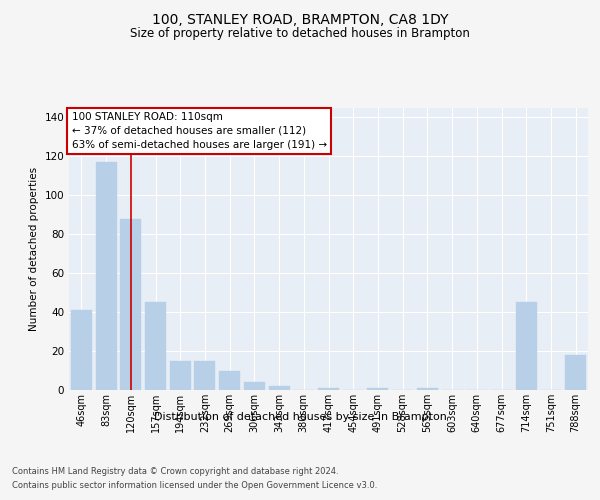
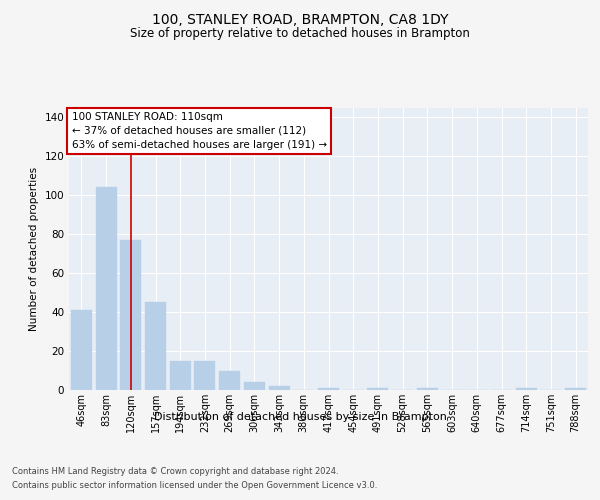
83sqm: 117 -> 104
120sqm: 88 -> 77
714sqm: 45 -> 1
788sqm: 18 -> 1
